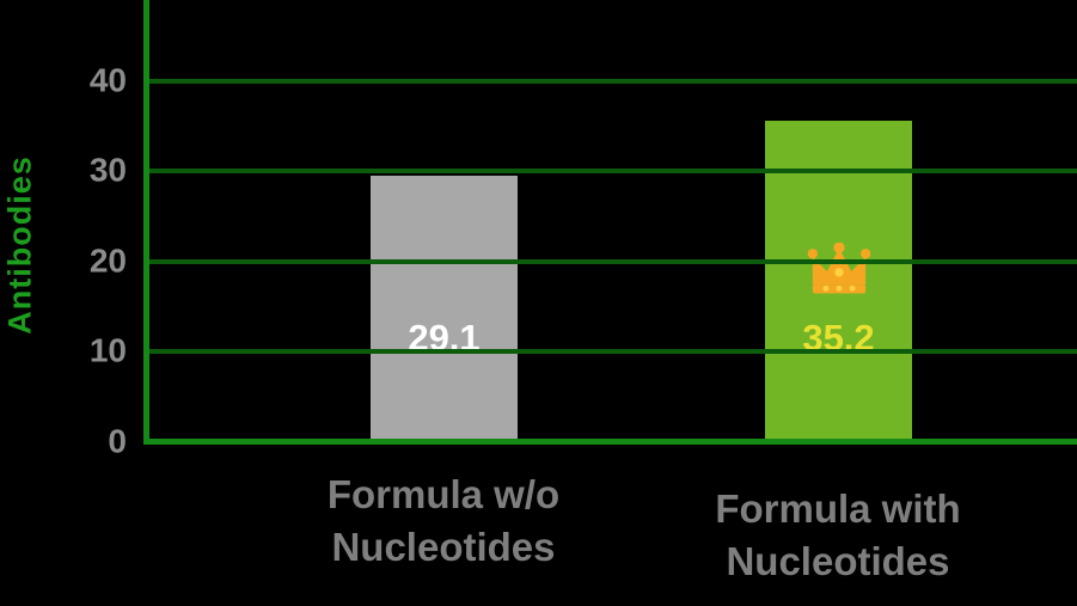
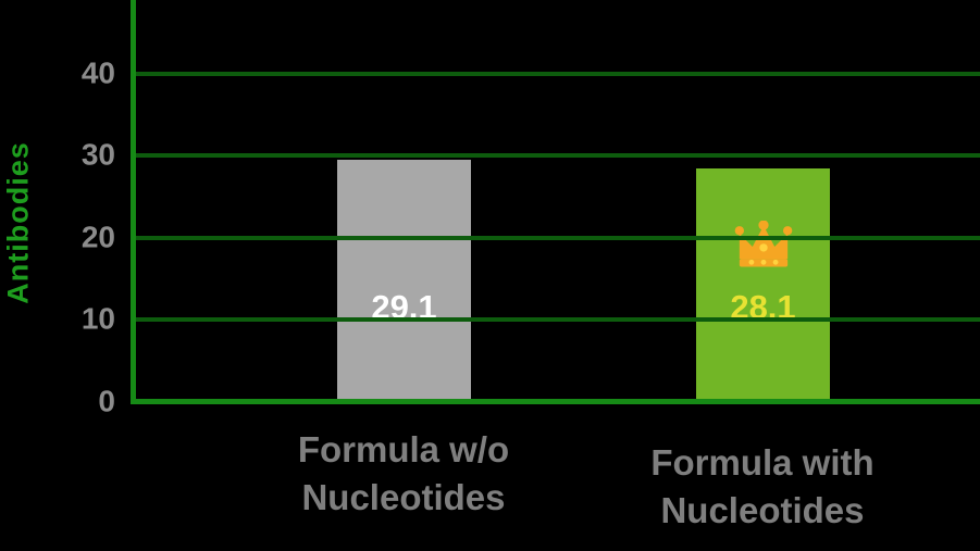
Formula with Nucleotides: 35.2 -> 28.1
